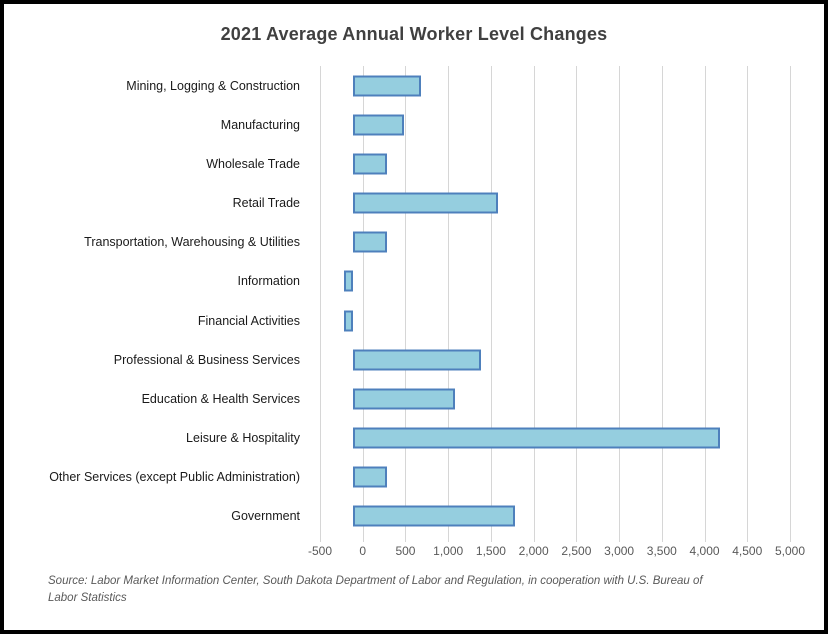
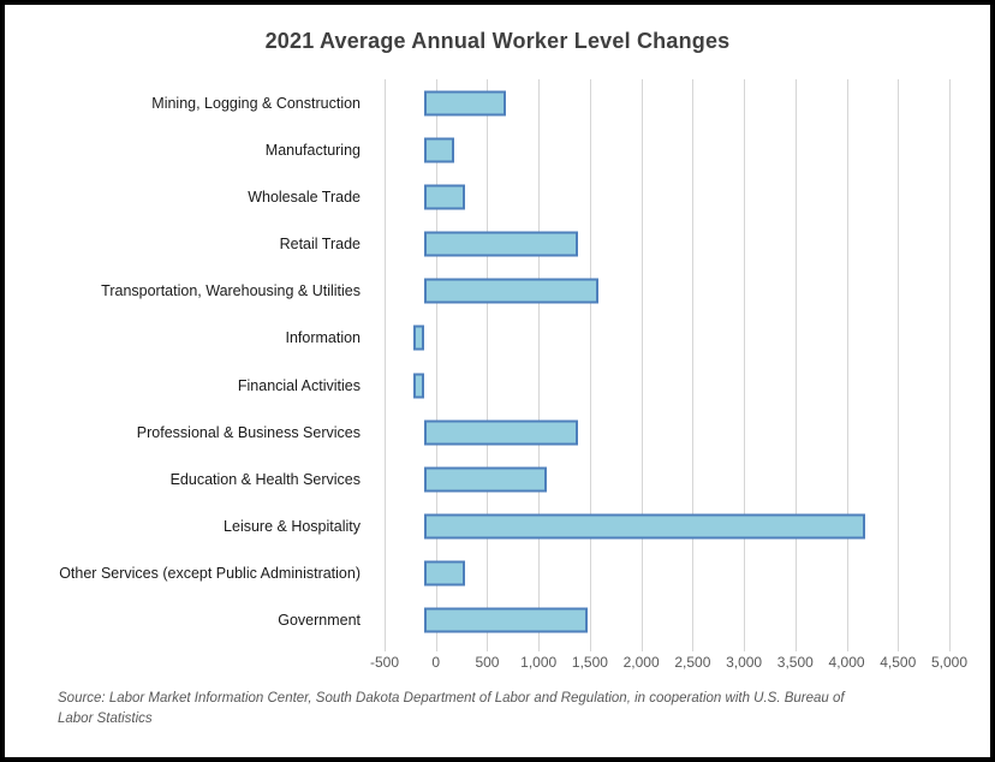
Manufacturing: 600 -> 300
Retail Trade: 1700 -> 1500
Transportation, Warehousing & Utilities: 400 -> 1700
Government: 1900 -> 1600
